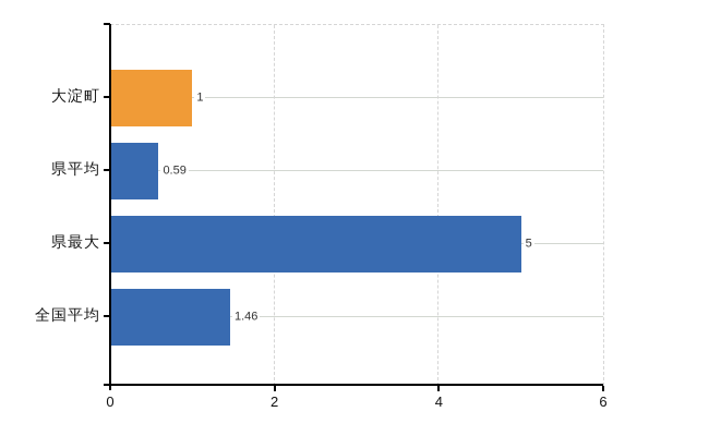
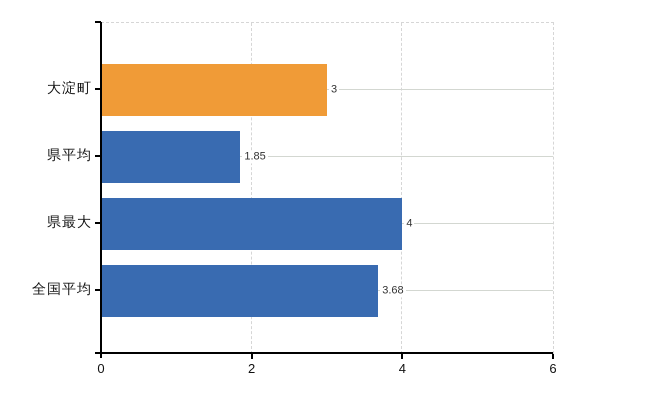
大淀町: 1 -> 3
県平均: 0.59 -> 1.85
県最大: 5 -> 4
全国平均: 1.46 -> 3.68
